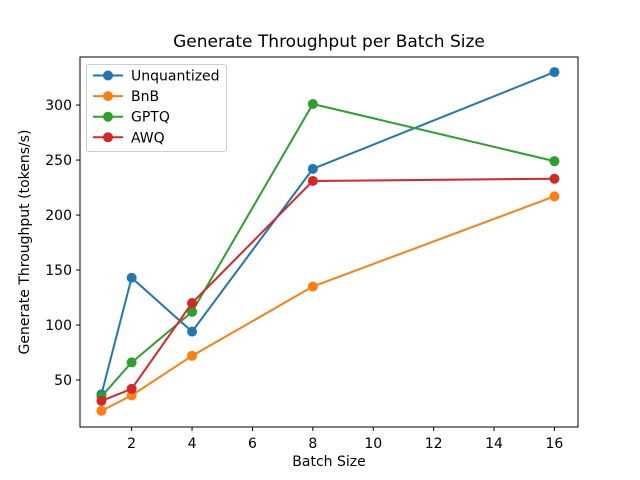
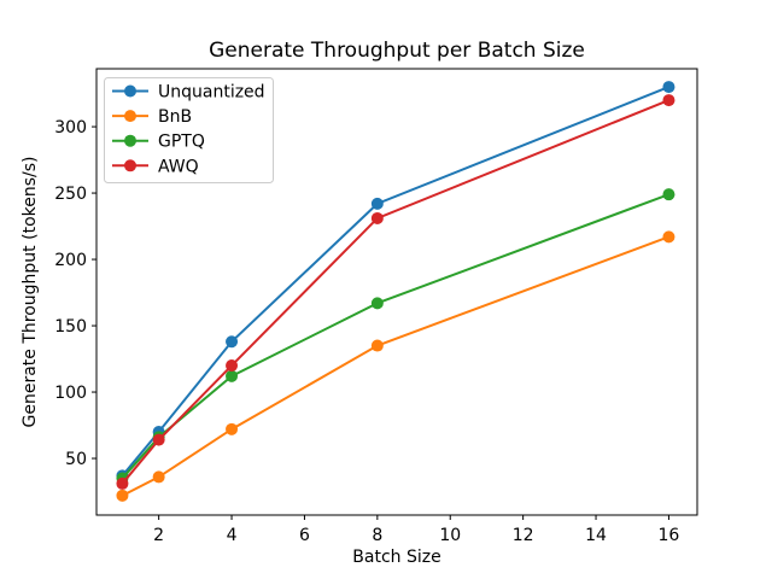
Unquantized/2: 143 -> 70
AWQ/2: 42 -> 64
Unquantized/4: 94 -> 138
GPTQ/8: 301 -> 167
AWQ/16: 233 -> 320
